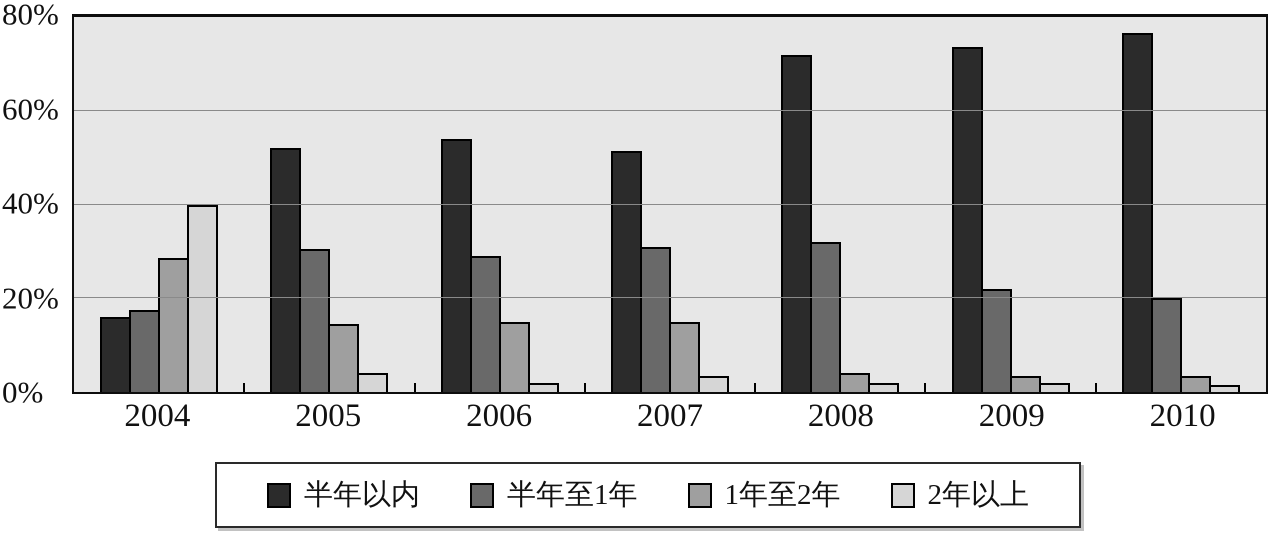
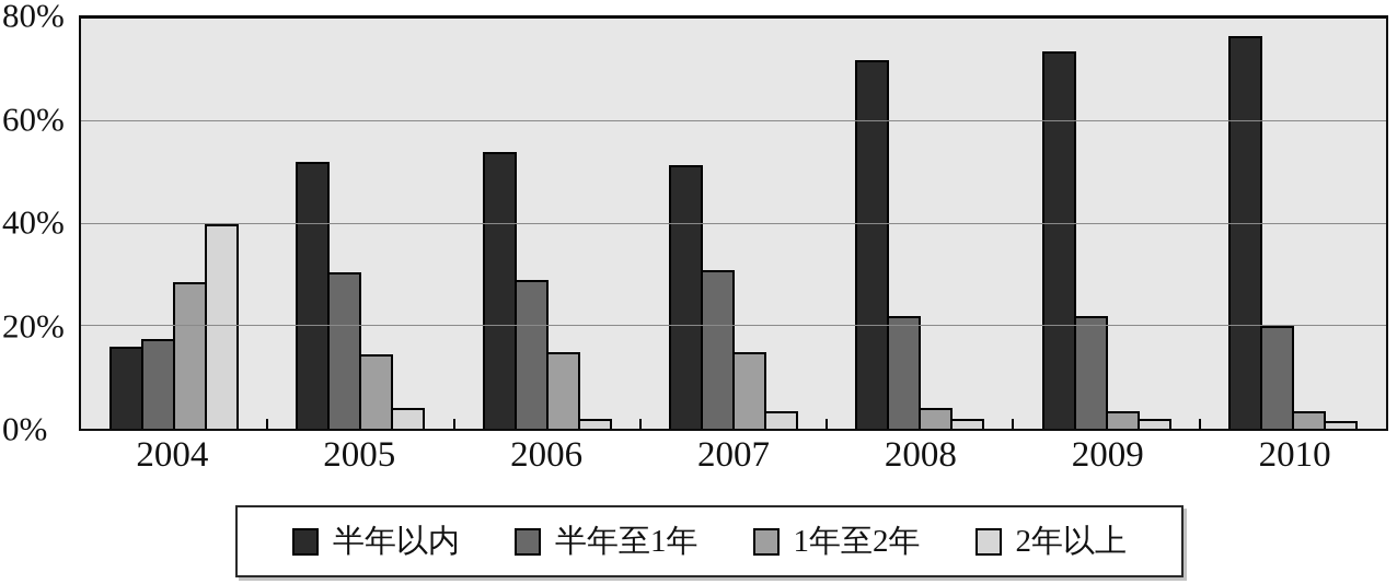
半年至1年/2008: 32% -> 22%
